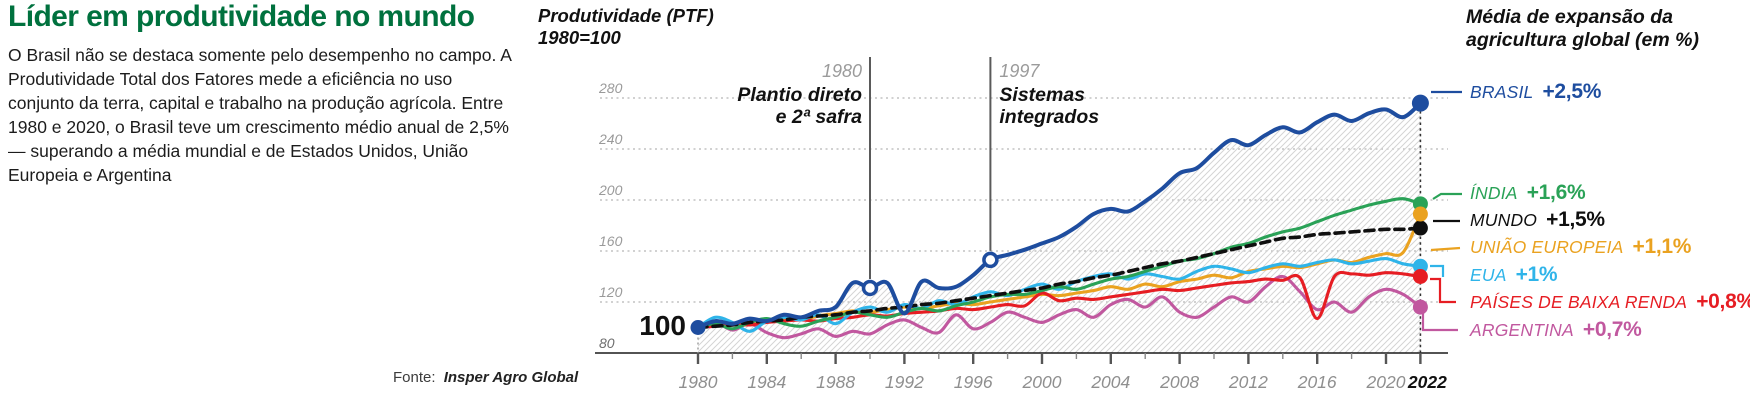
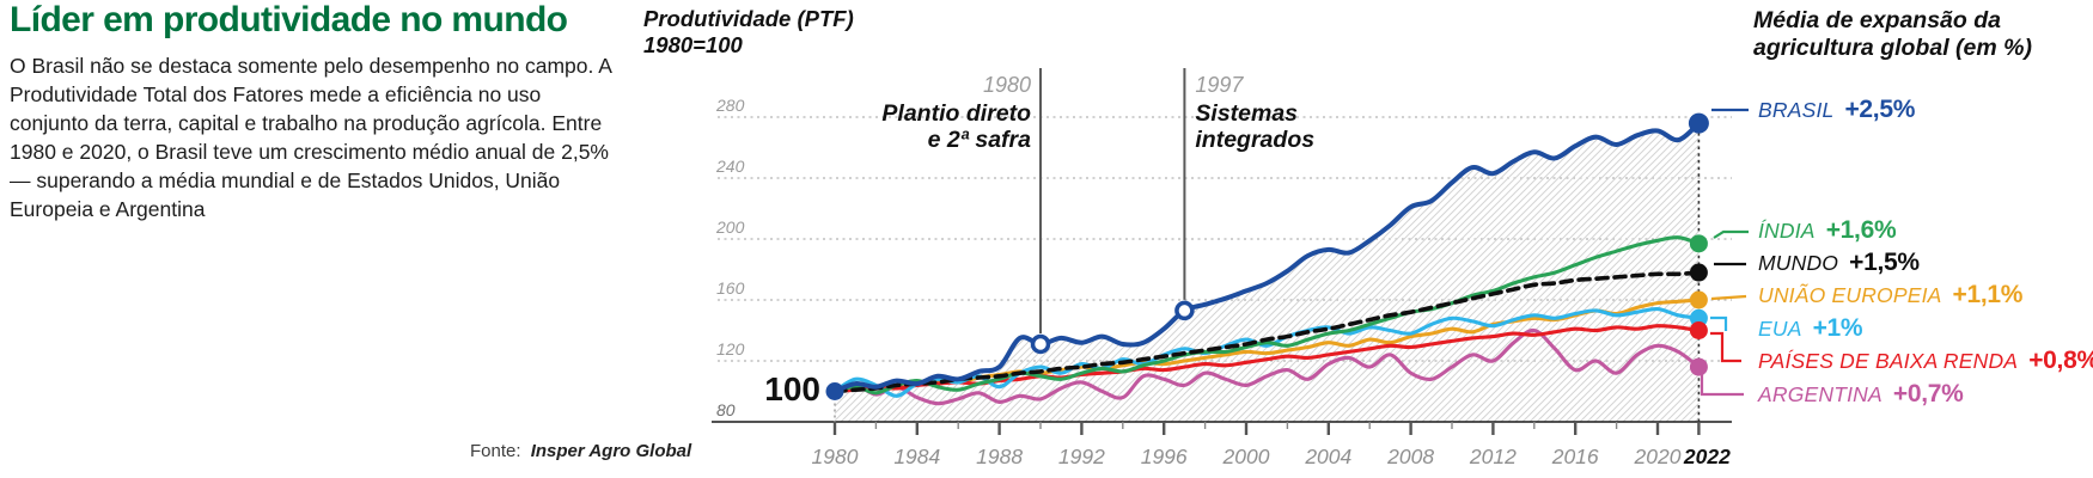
BRASIL/1992: 111 -> 132
ARGENTINA/1996: 99 -> 108
PAÍSES DE BAIXA RENDA/2000: 127 -> 119
PAÍSES DE BAIXA RENDA/2016: 107 -> 141
UNIÃO EUROPEIA/2022: 189 -> 160
